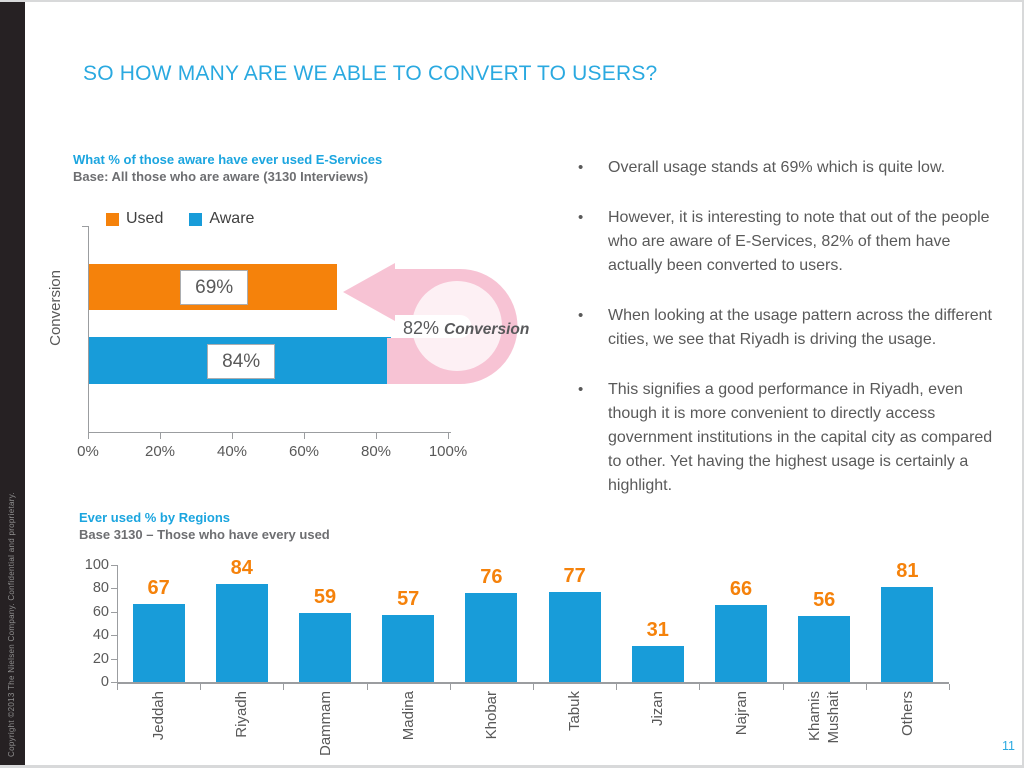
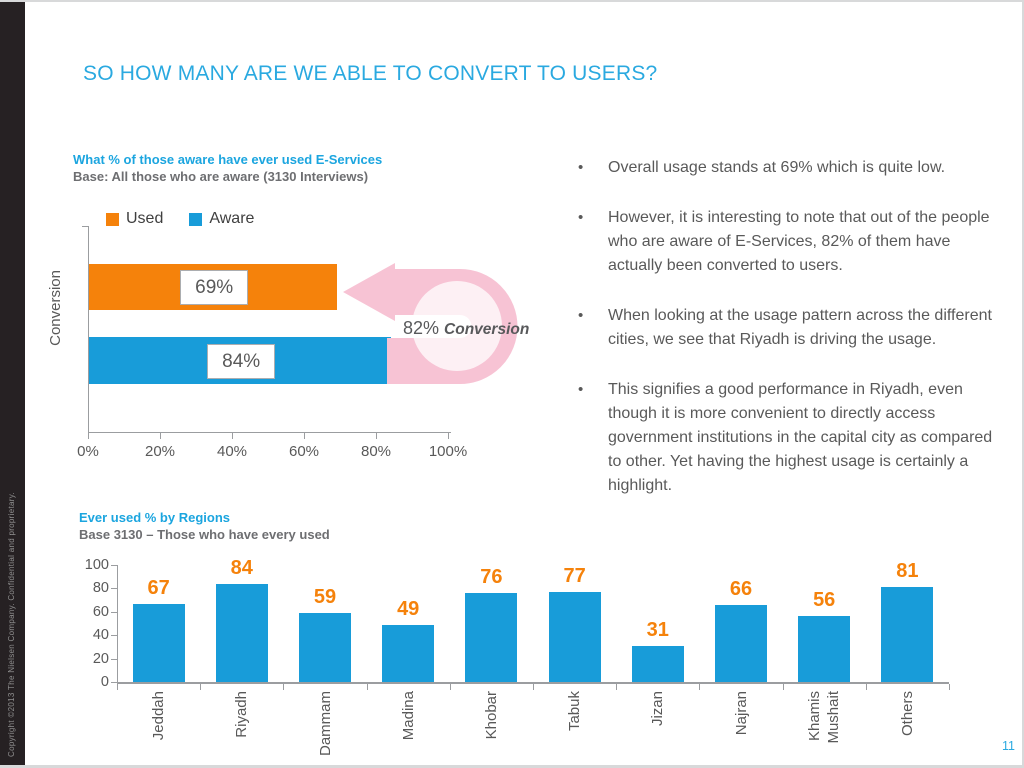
Ever used % by Regions/Madina: 57 -> 49
